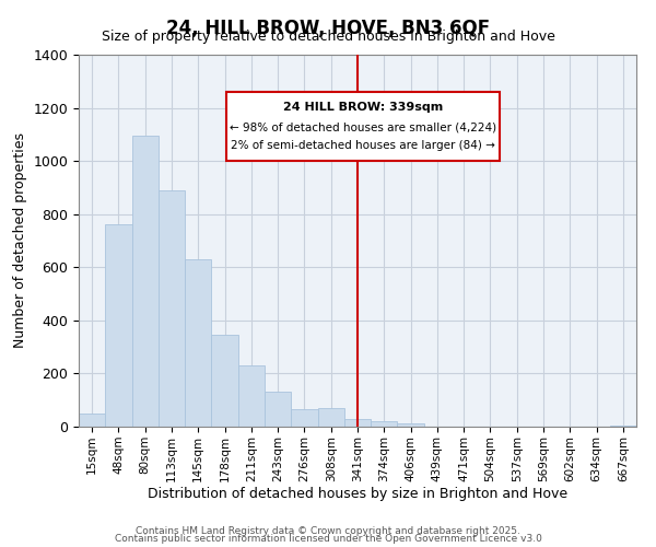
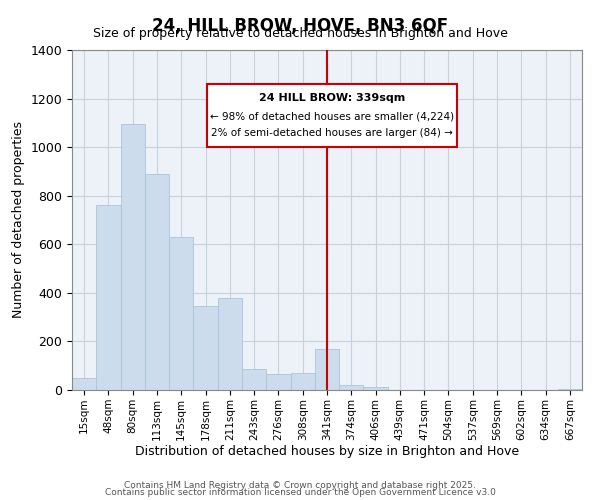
211sqm: 232 -> 380
243sqm: 132 -> 85
341sqm: 28 -> 170
